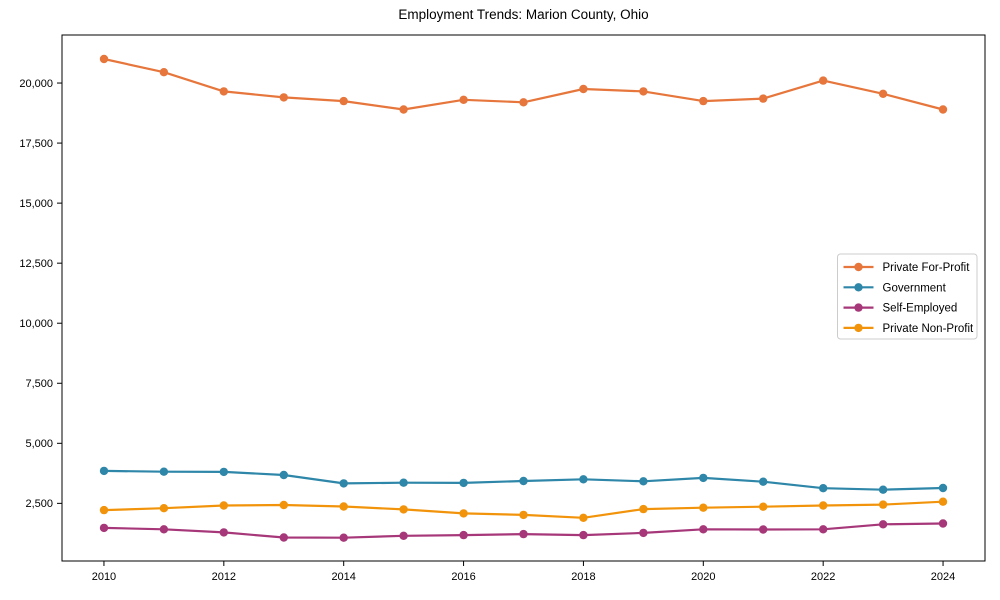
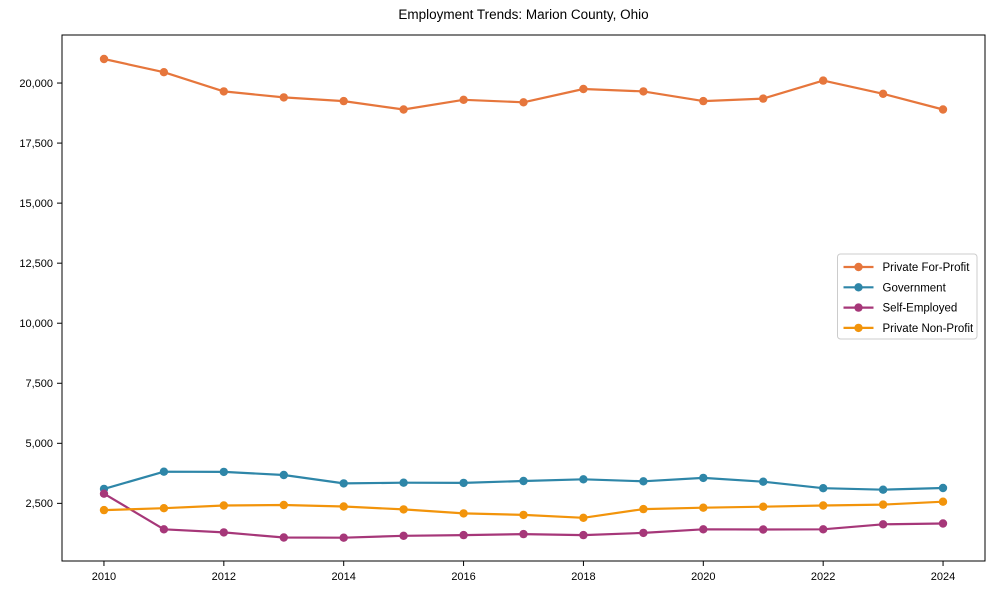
Government/2010: 3800 -> 3100
Self-Employed/2010: 1500 -> 2900
